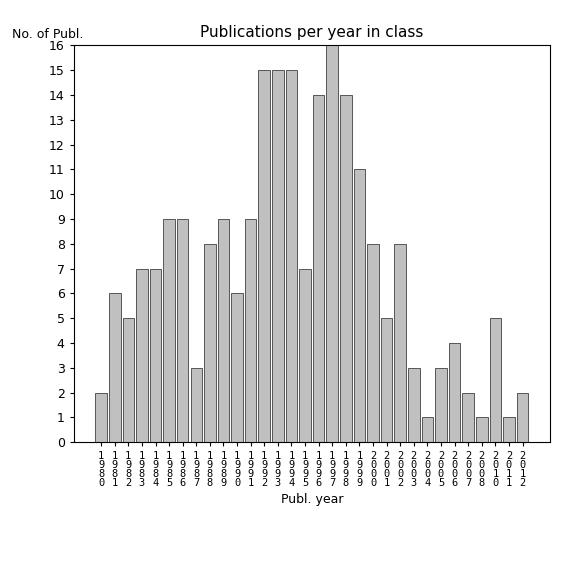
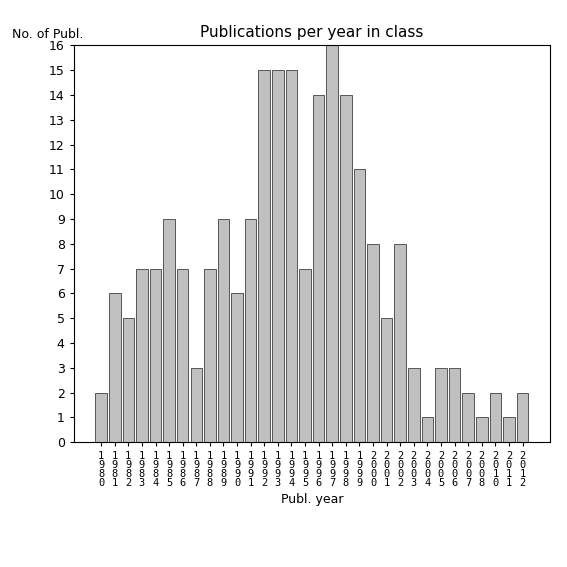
1 9 8 6: 9 -> 7
1 9 8 8: 8 -> 7
2 0 0 6: 4 -> 3
2 0 1 0: 5 -> 2
